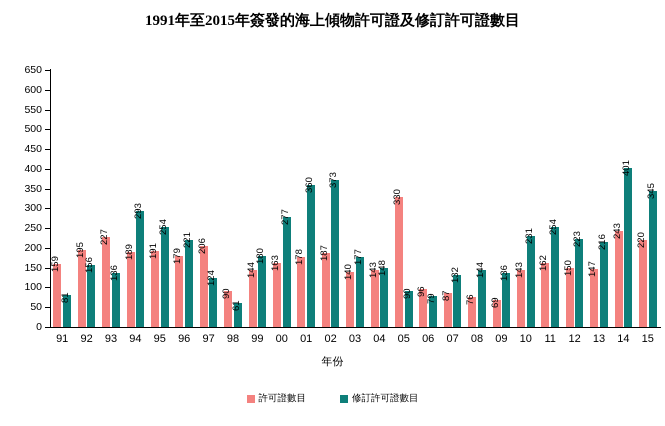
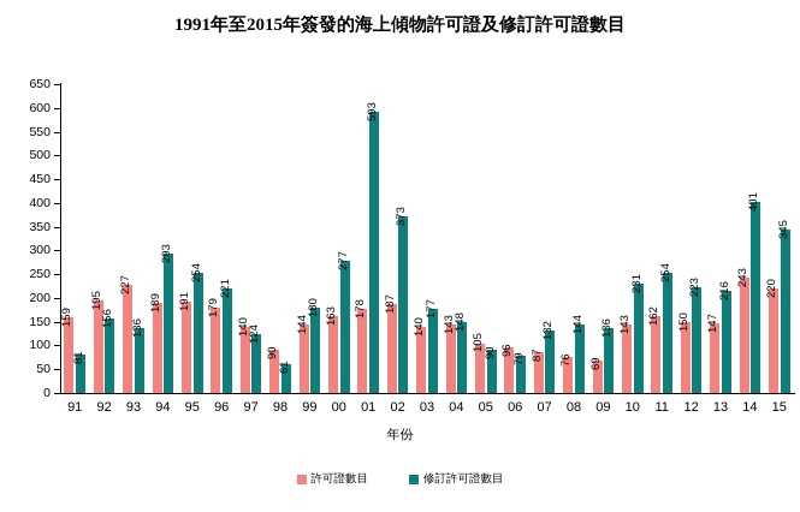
許可證數目/97: 206 -> 140
修訂許可證數目/01: 360 -> 593
許可證數目/05: 330 -> 105
